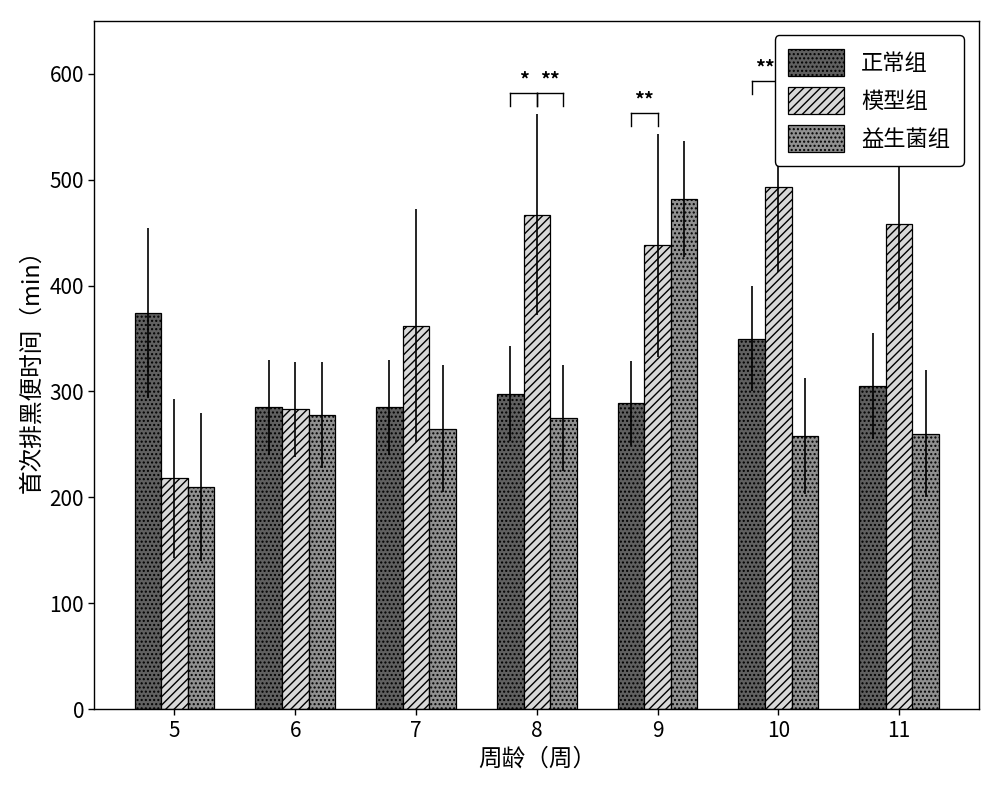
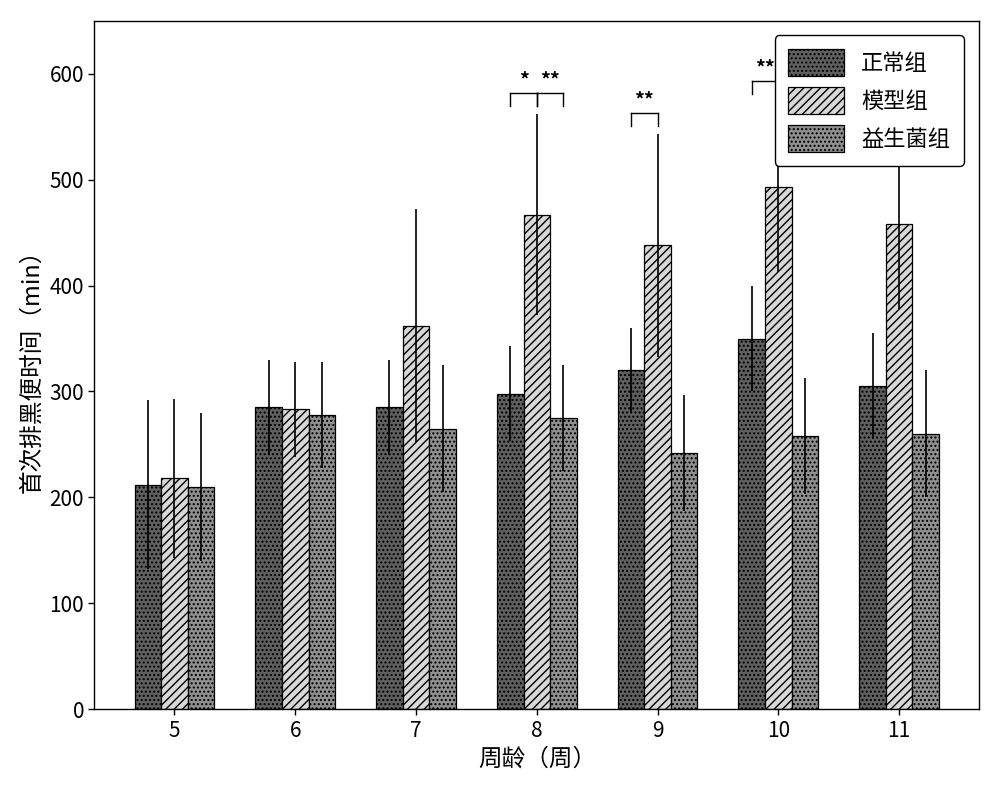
正常组/5: 374 -> 212
正常组/9: 289 -> 320
益生菌组/9: 482 -> 242
